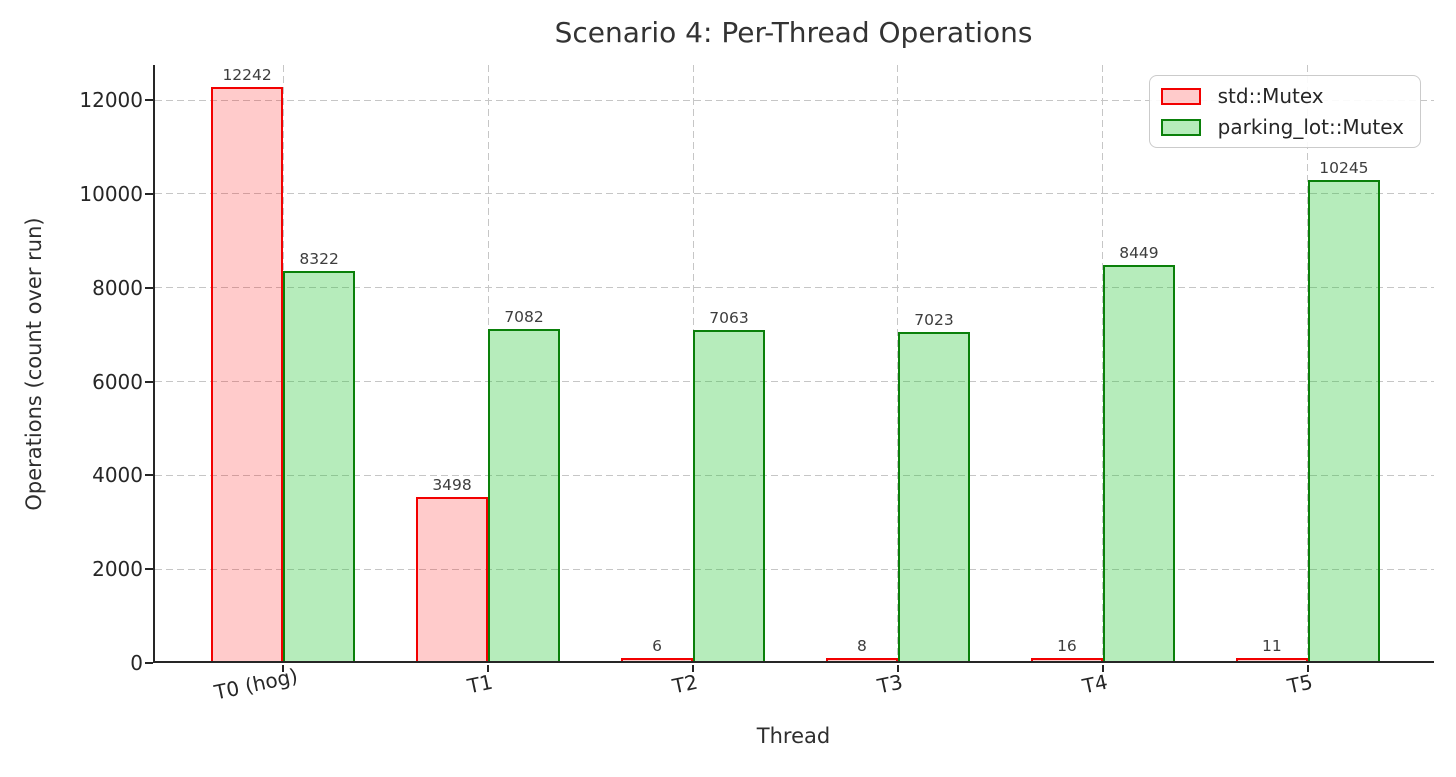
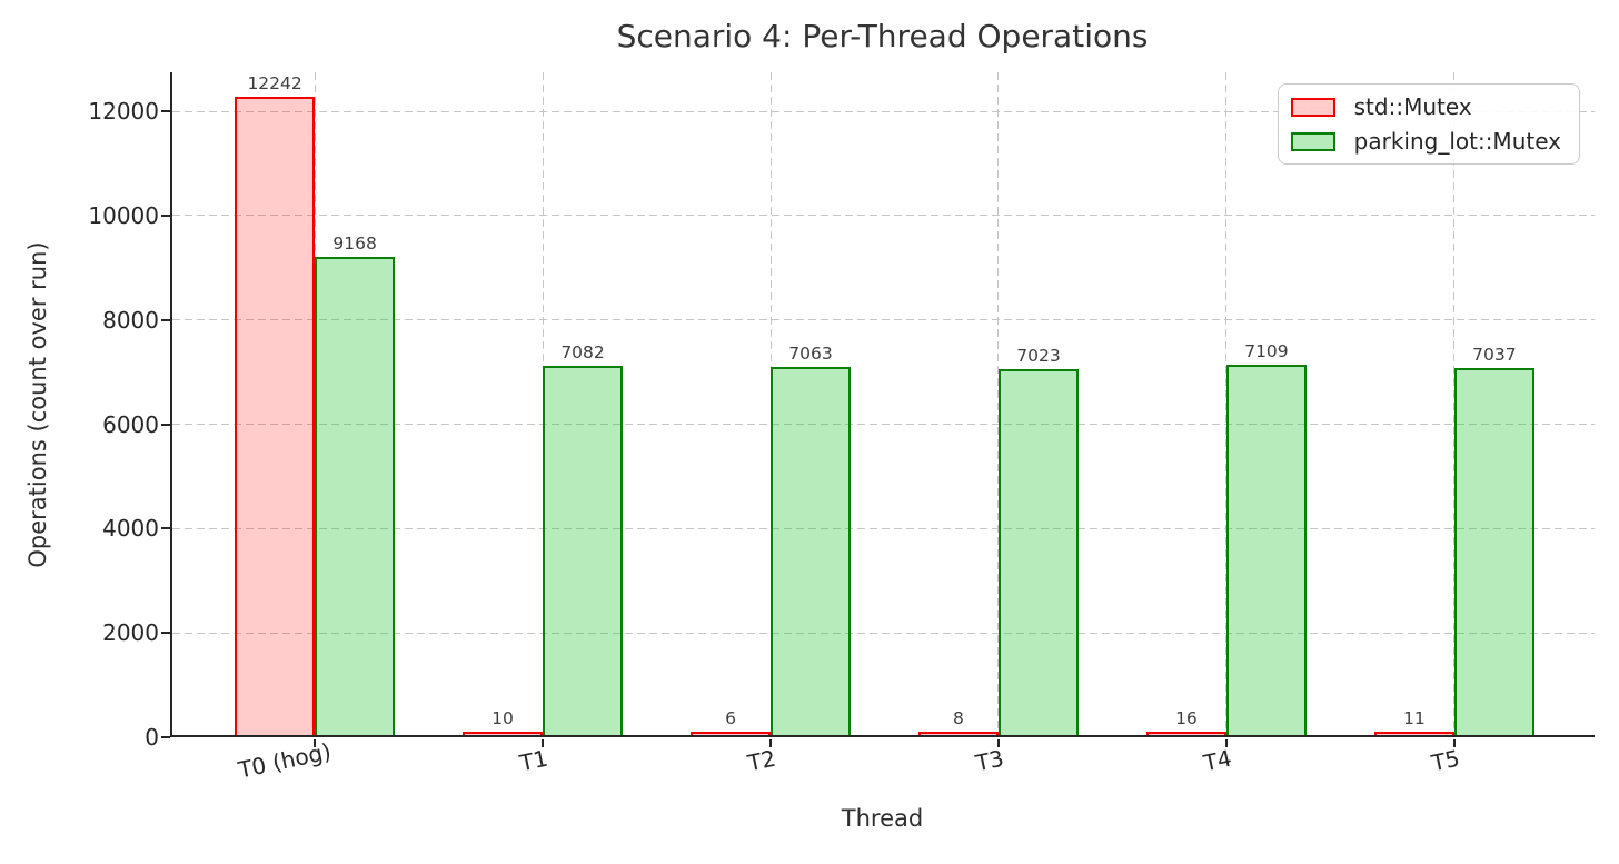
parking_lot::Mutex/T0 (hog): 8322 -> 9168
std::Mutex/T1: 3498 -> 10
parking_lot::Mutex/T4: 8449 -> 7109
parking_lot::Mutex/T5: 10245 -> 7037
